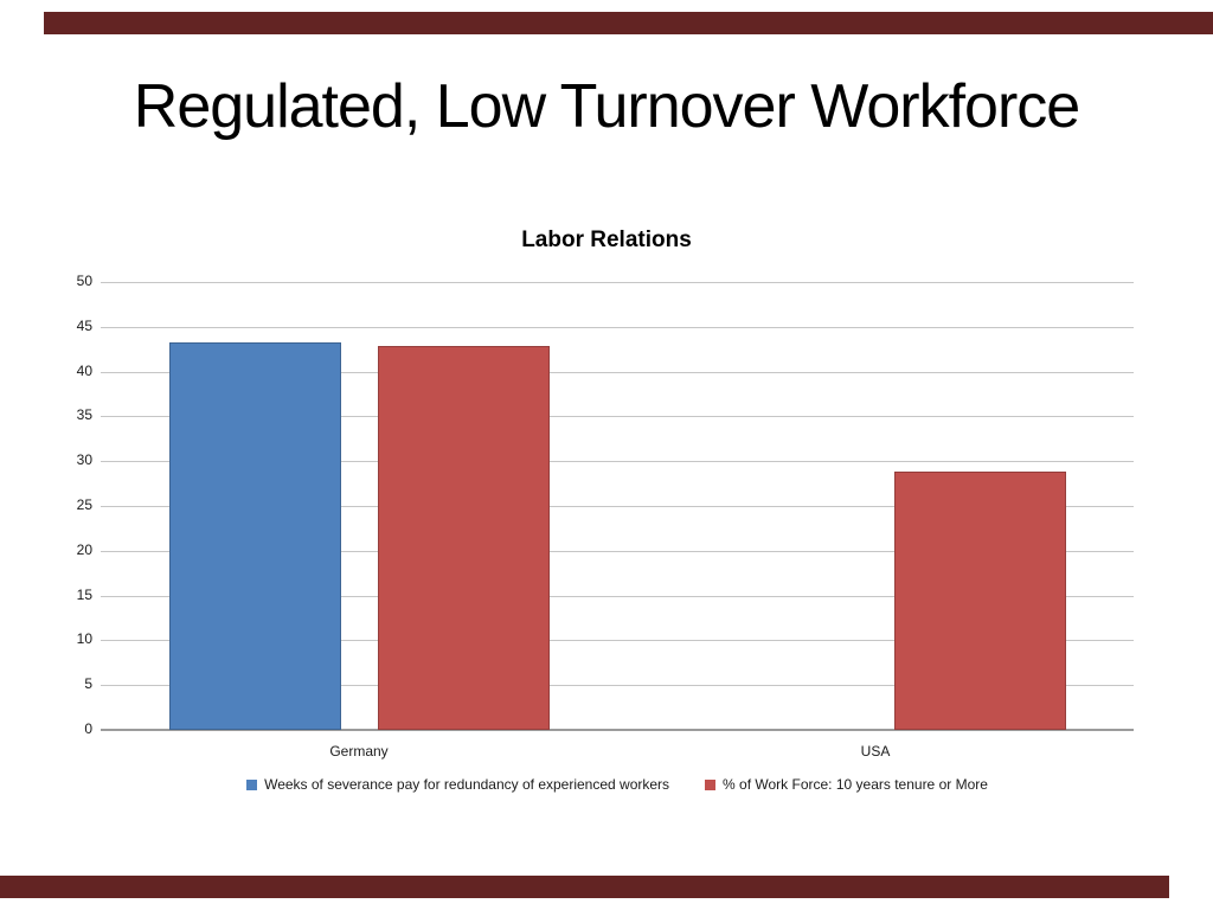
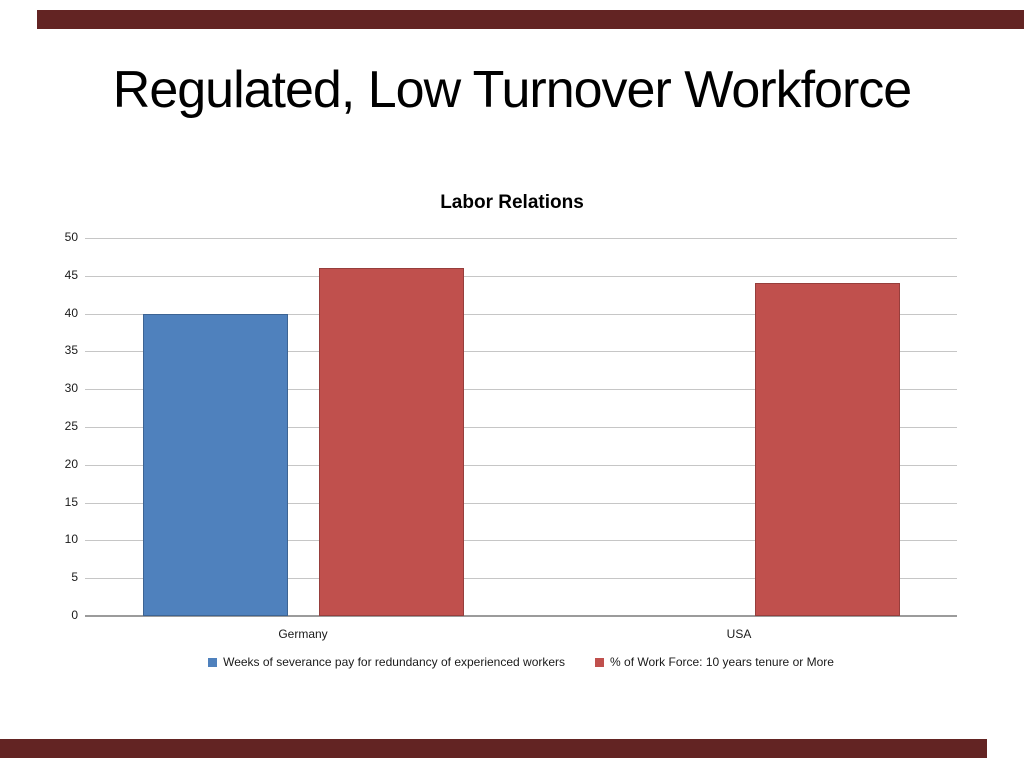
Weeks of severance pay for redundancy of experienced workers/Germany: 43 -> 40
% of Work Force: 10 years tenure or More/Germany: 43 -> 46
% of Work Force: 10 years tenure or More/USA: 29 -> 44
